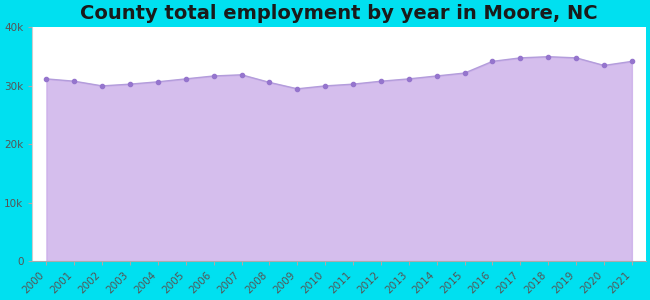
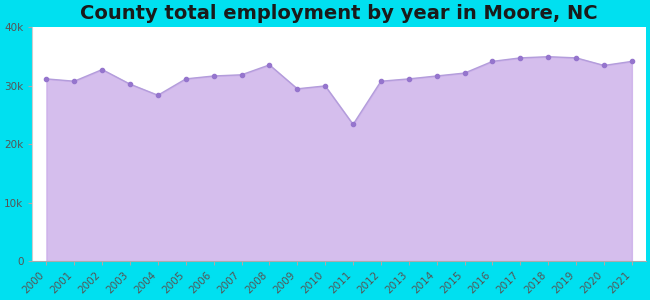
2002: 30.0k -> 32.8k
2004: 30.7k -> 28.4k
2008: 30.6k -> 33.6k
2011: 30.3k -> 23.4k
